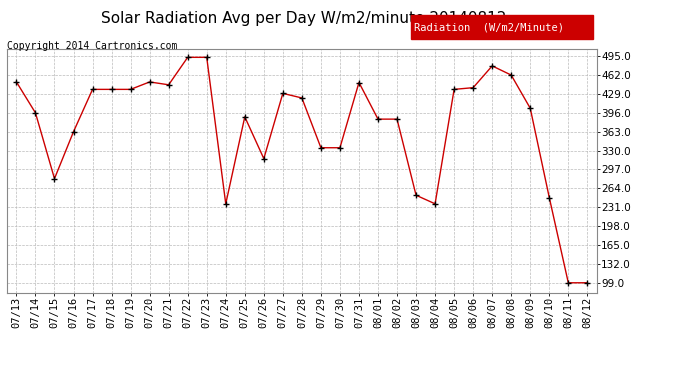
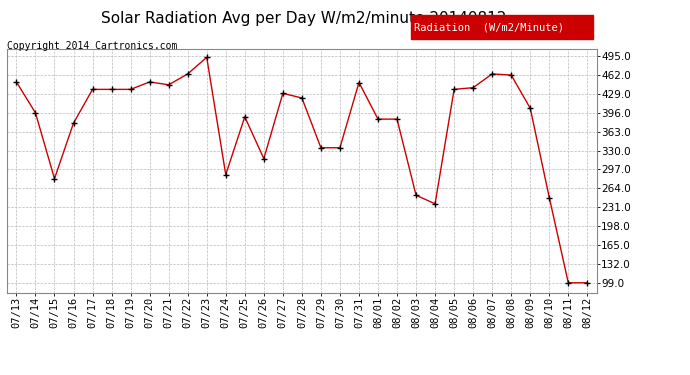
07/16: 363 -> 378
07/22: 493 -> 464
07/24: 237 -> 288
08/07: 478 -> 464
